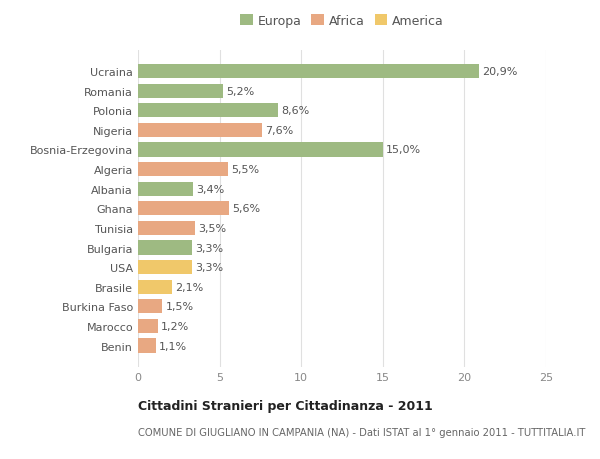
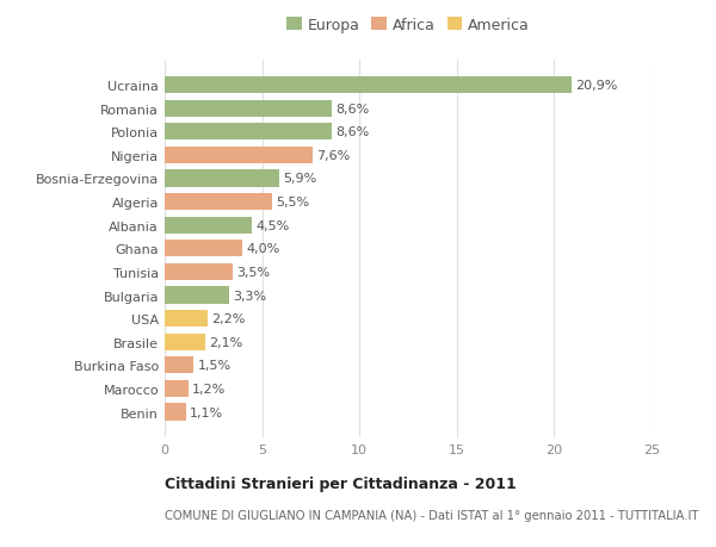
Romania: 5,2% -> 8,6%
Bosnia-Erzegovina: 15,0% -> 5,9%
Albania: 3,4% -> 4,5%
Ghana: 5,6% -> 4,0%
USA: 3,3% -> 2,2%
